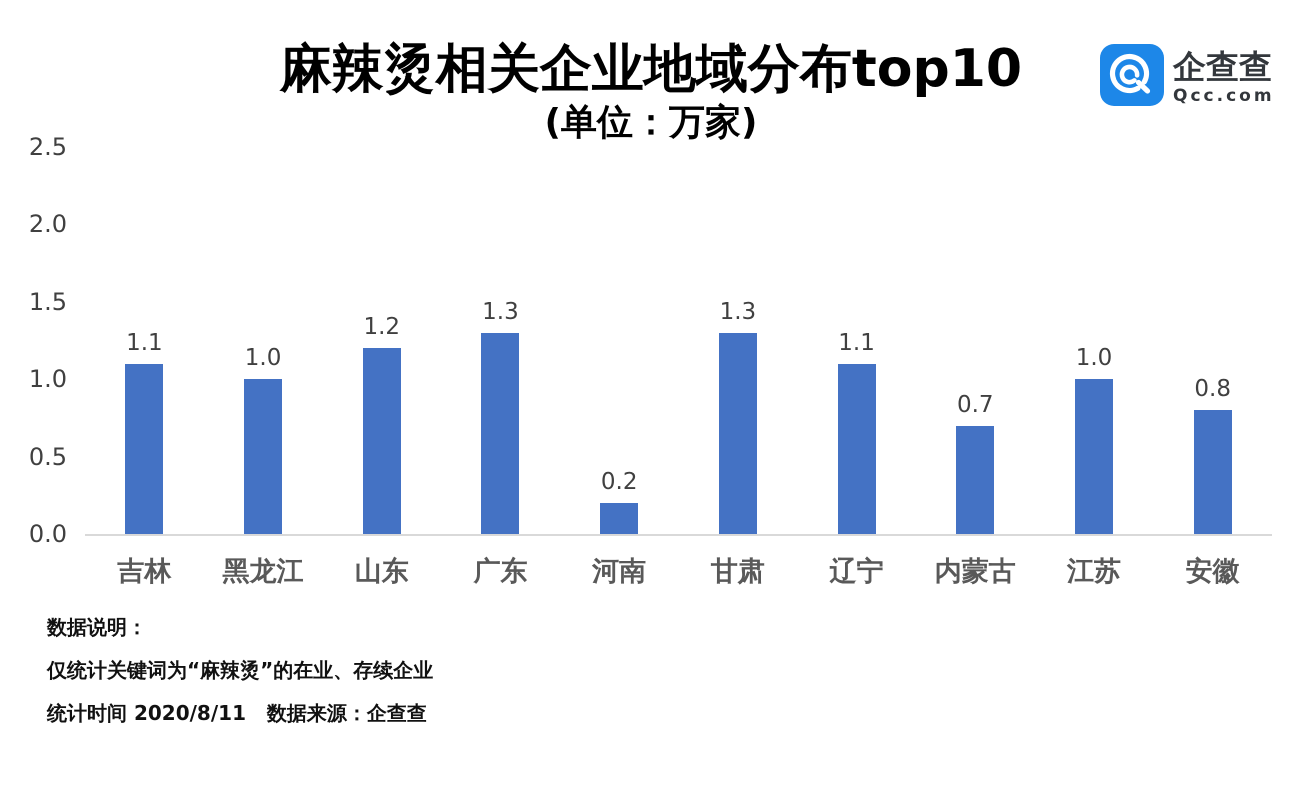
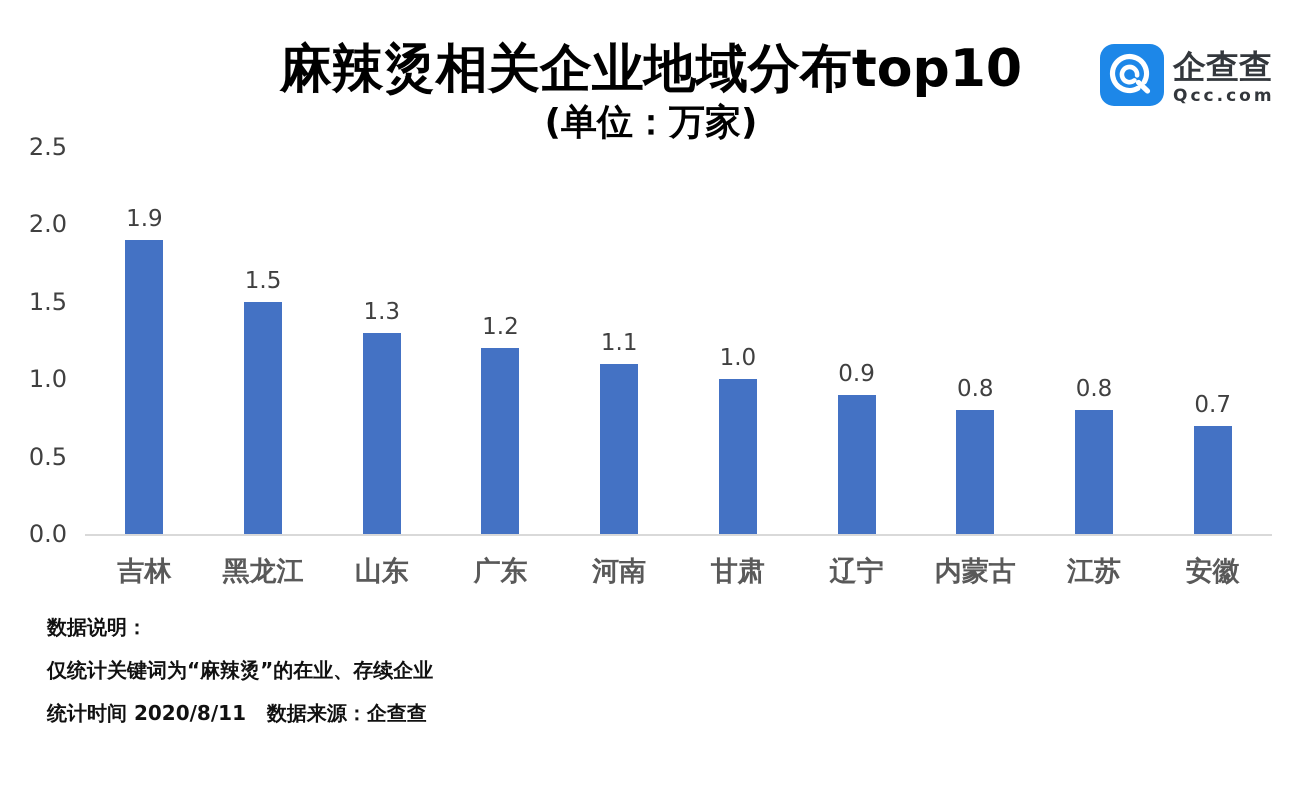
吉林: 1.1 -> 1.9
黑龙江: 1.0 -> 1.5
山东: 1.2 -> 1.3
广东: 1.3 -> 1.2
河南: 0.2 -> 1.1
甘肃: 1.3 -> 1.0
辽宁: 1.1 -> 0.9
内蒙古: 0.7 -> 0.8
江苏: 1.0 -> 0.8
安徽: 0.8 -> 0.7
